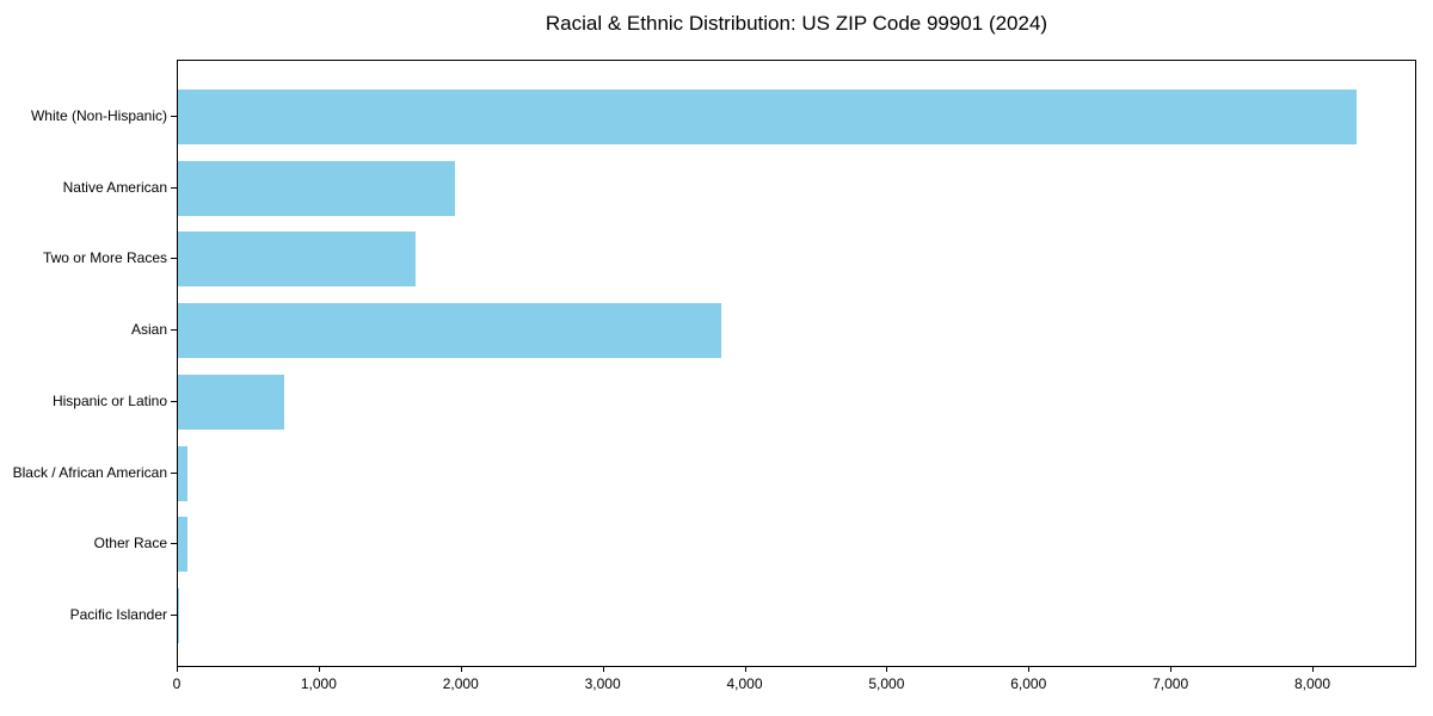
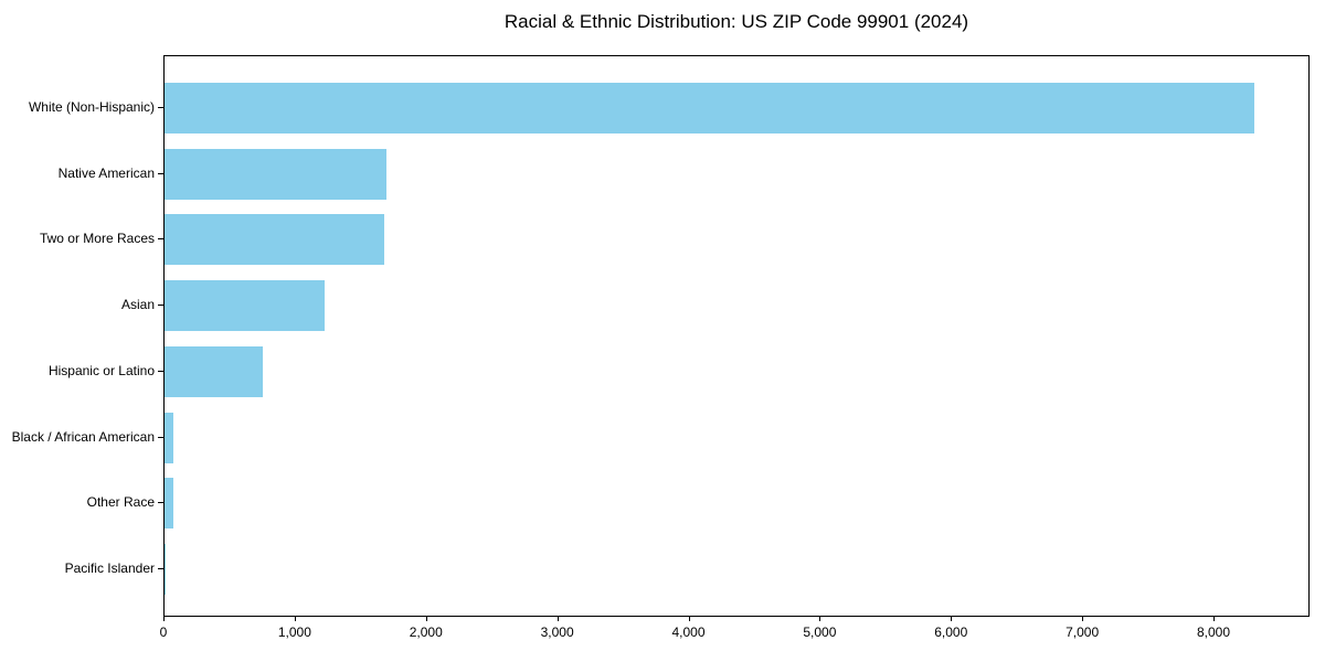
Native American: 1950 -> 1690
Asian: 3830 -> 1220
